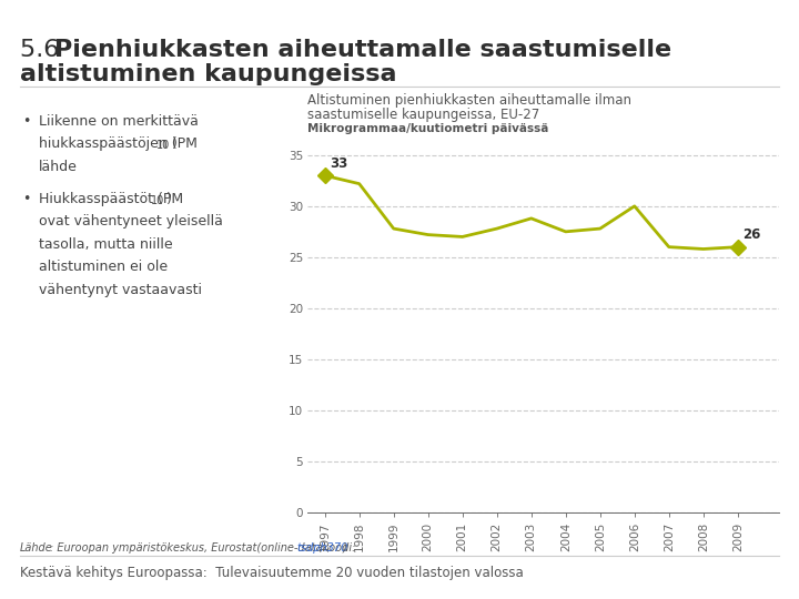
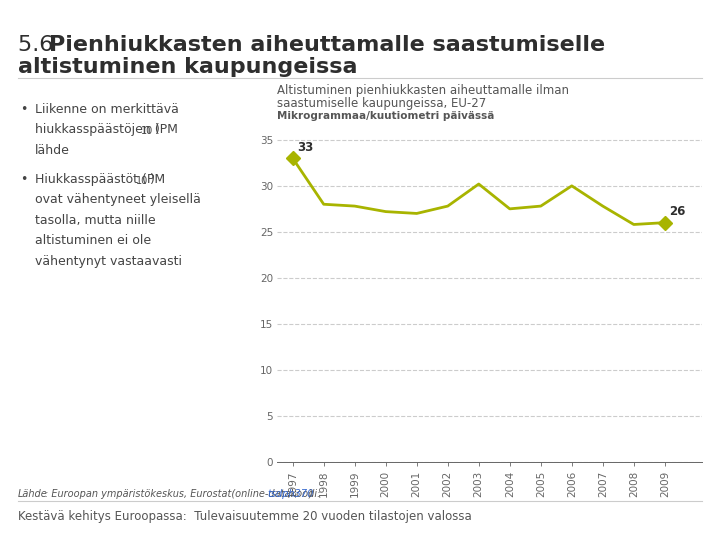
1998: 32.2 -> 28.0
2003: 28.8 -> 30.2
2007: 26.0 -> 27.8
